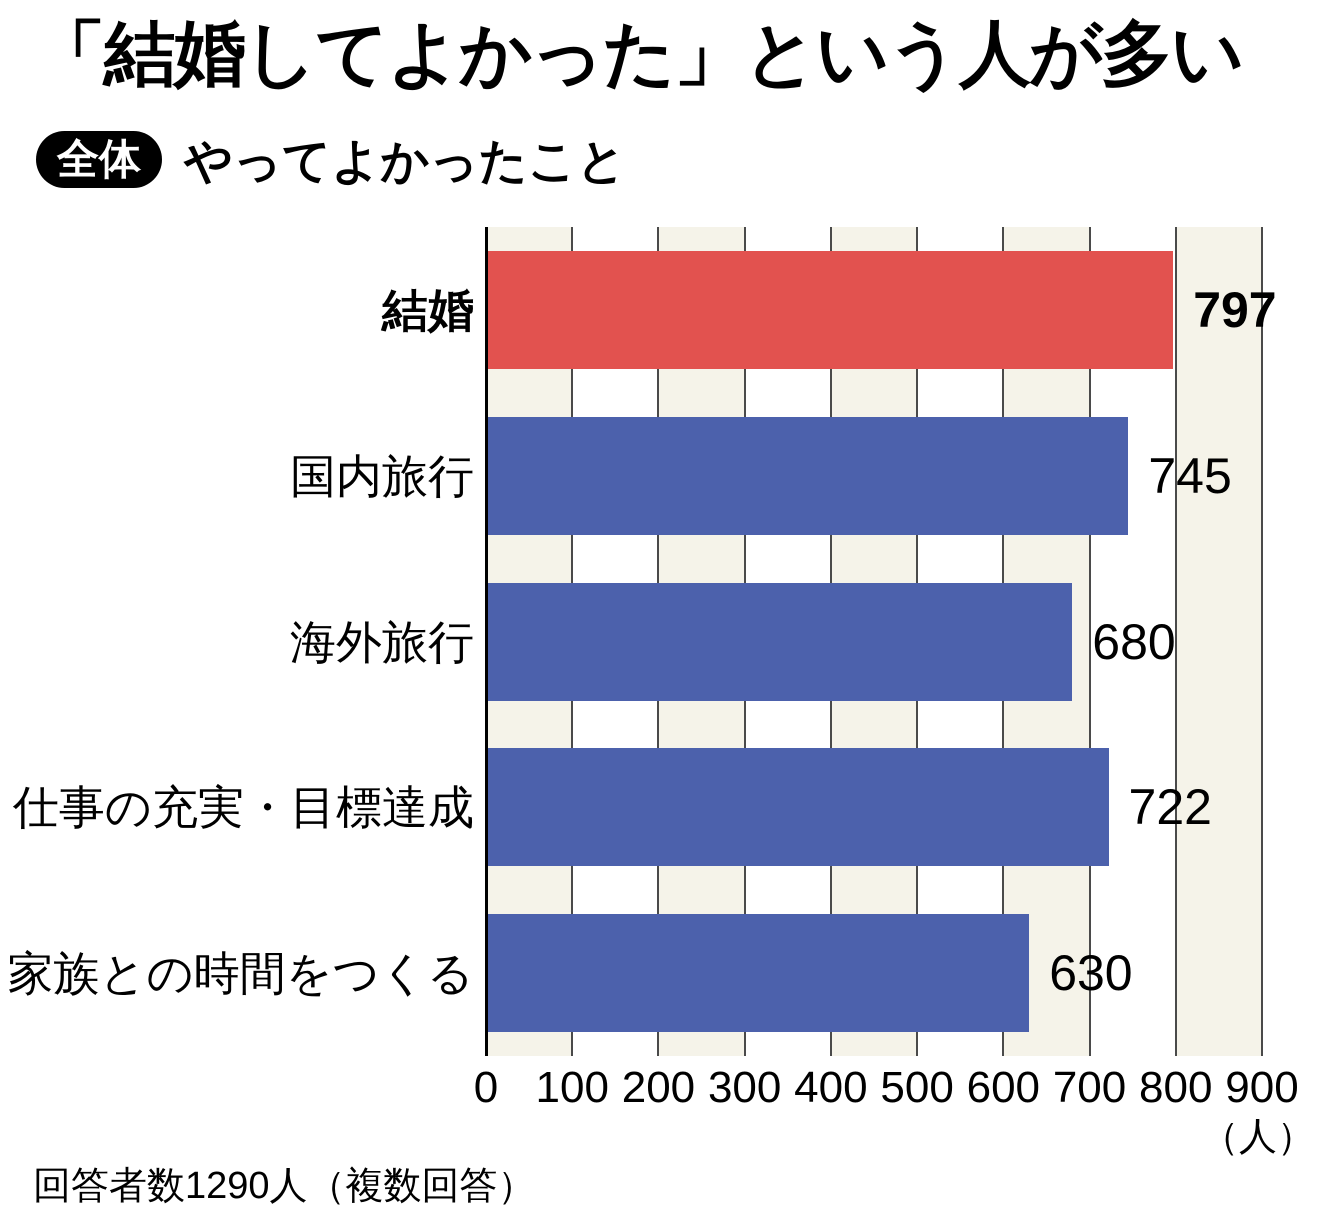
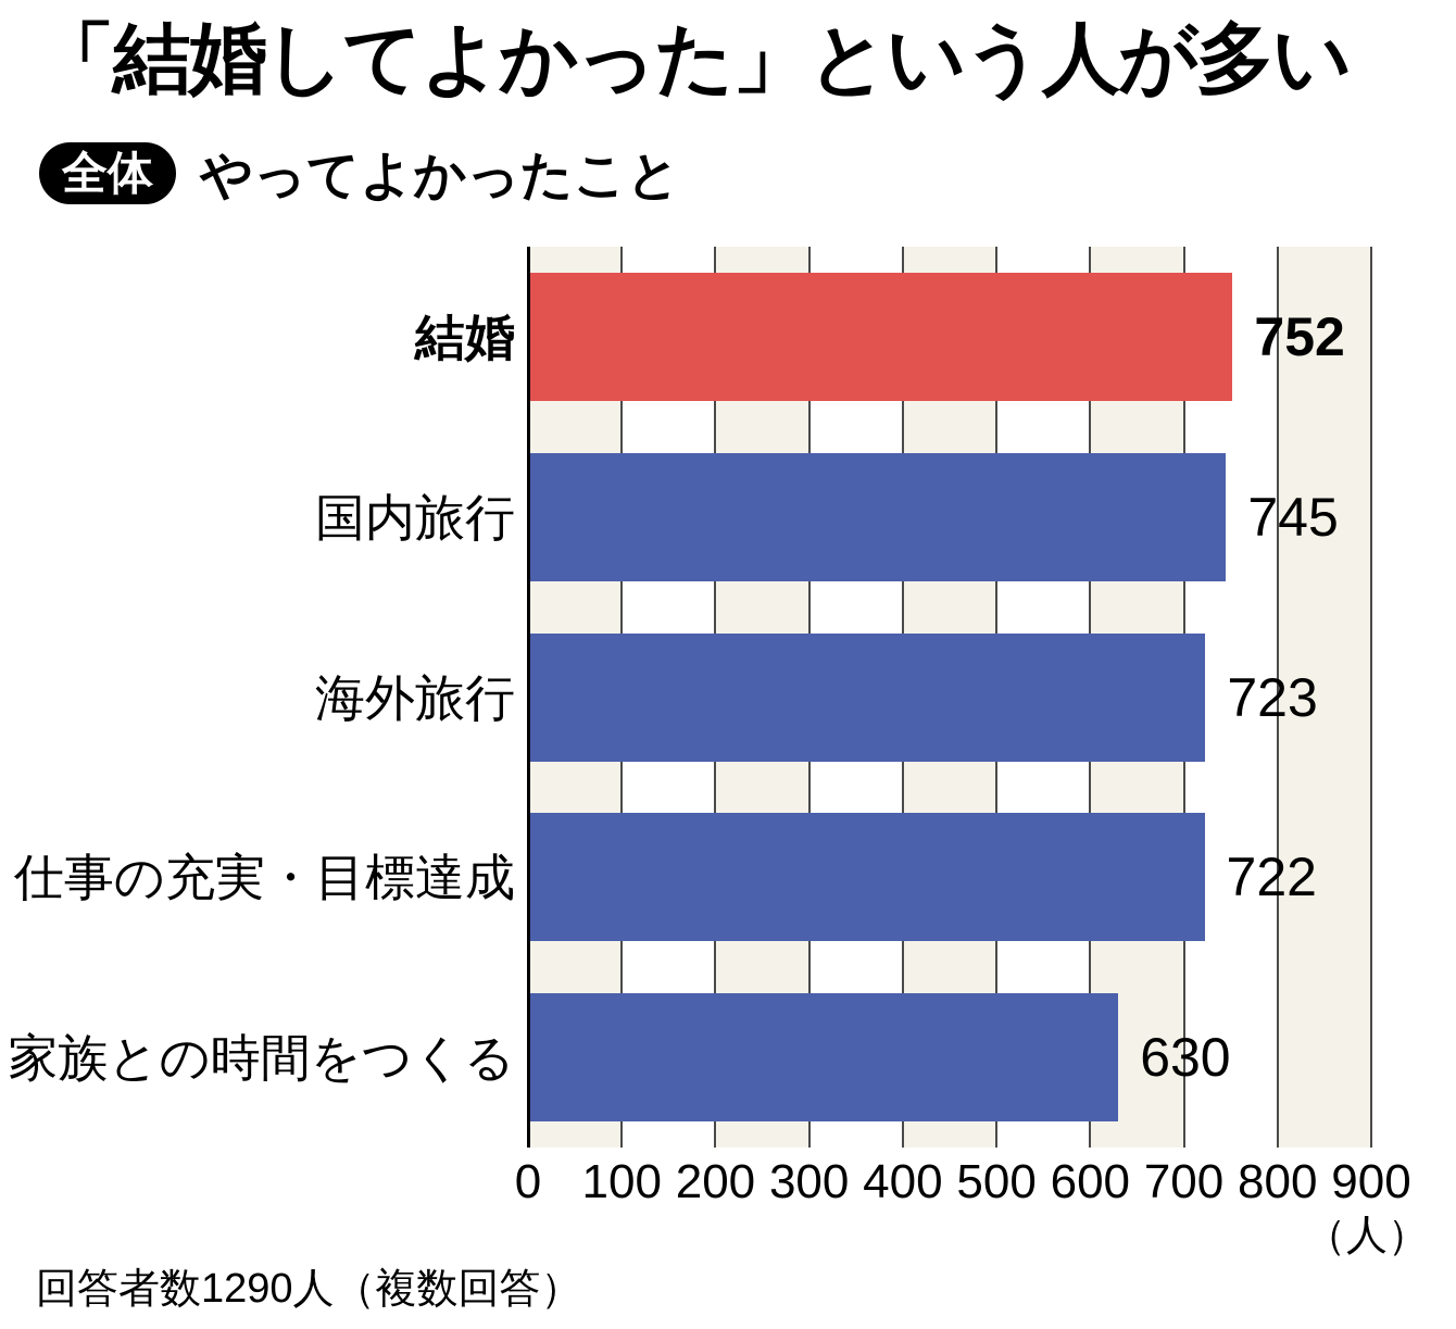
結婚: 797 -> 752
海外旅行: 680 -> 723
